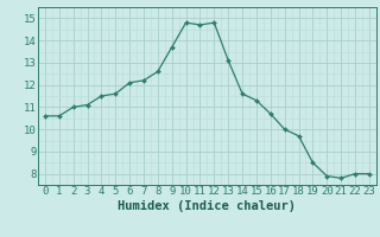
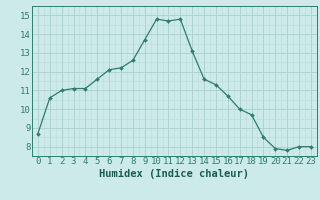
0: 10.6 -> 8.7
4: 11.5 -> 11.1
